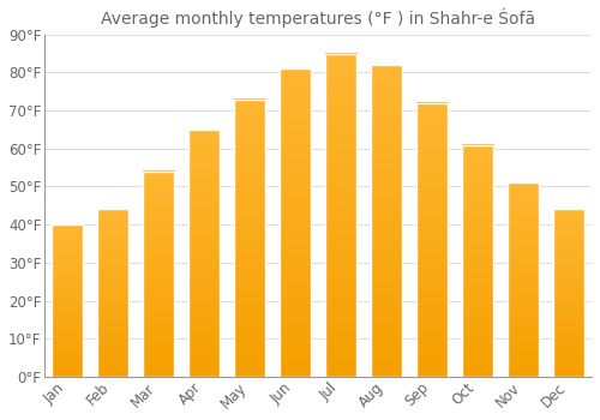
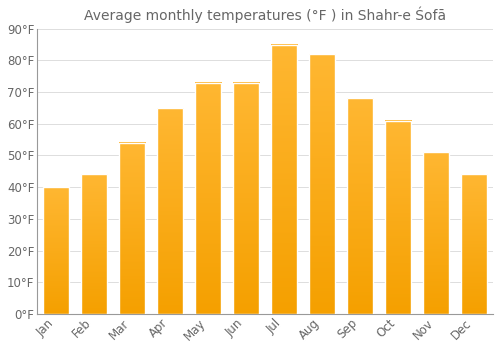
Jun: 81°F -> 73°F
Sep: 72°F -> 68°F
